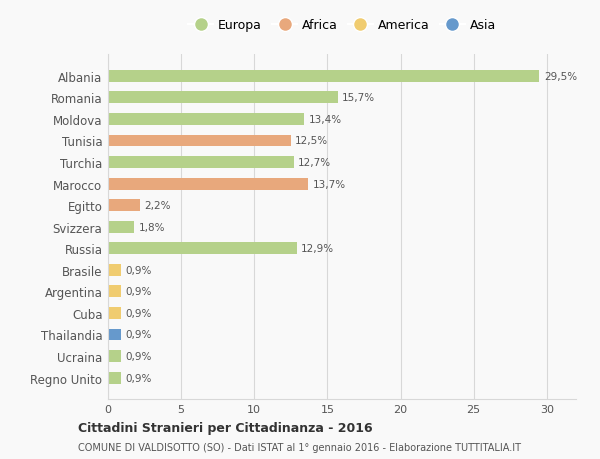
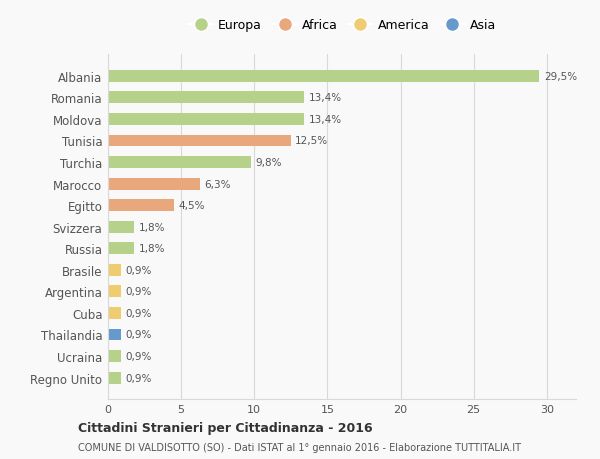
Romania: 15,7% -> 13,4%
Turchia: 12,7% -> 9,8%
Marocco: 13,7% -> 6,3%
Egitto: 2,2% -> 4,5%
Russia: 12,9% -> 1,8%
